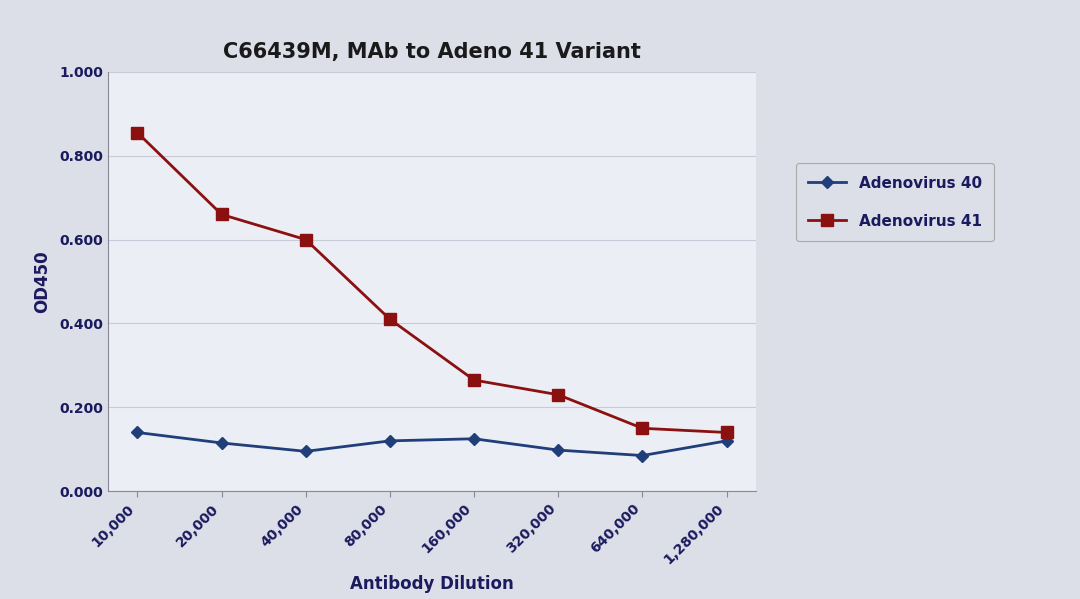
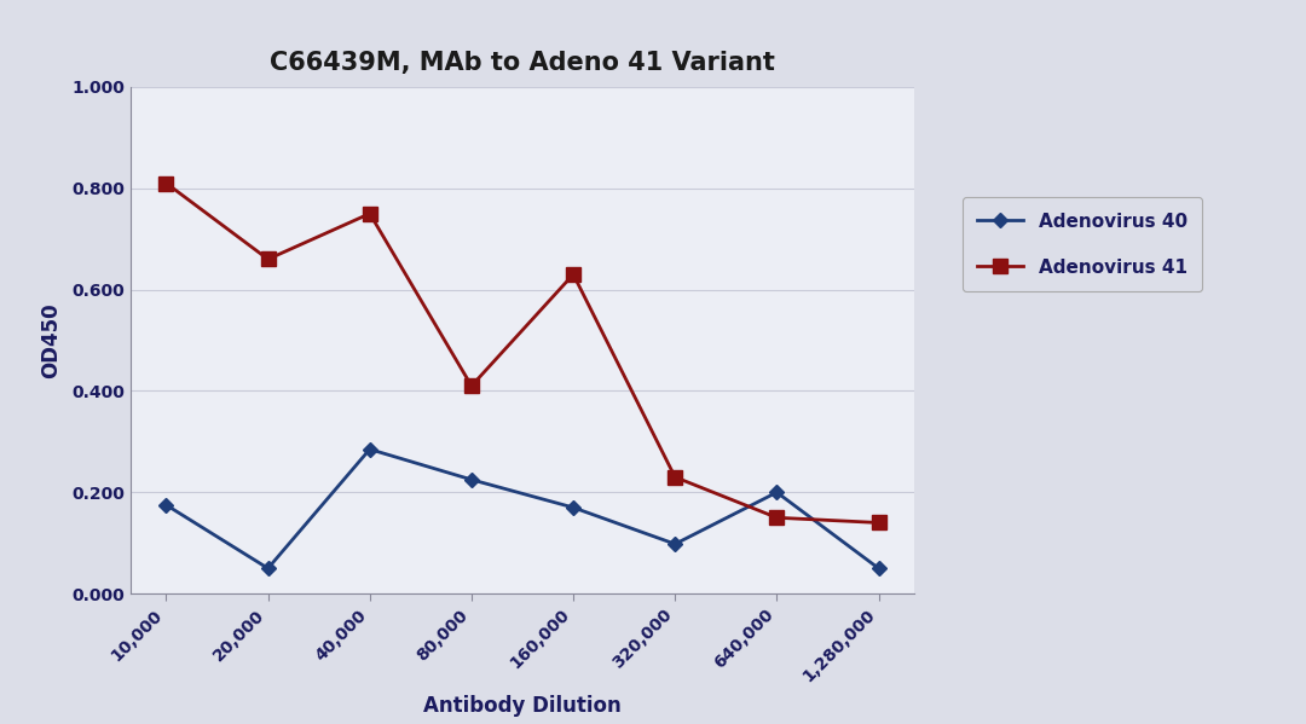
Adenovirus 40/10,000: 0.140 -> 0.175
Adenovirus 41/10,000: 0.855 -> 0.810
Adenovirus 40/20,000: 0.115 -> 0.050
Adenovirus 40/40,000: 0.095 -> 0.285
Adenovirus 41/40,000: 0.600 -> 0.750
Adenovirus 40/80,000: 0.120 -> 0.225
Adenovirus 40/160,000: 0.125 -> 0.170
Adenovirus 41/160,000: 0.265 -> 0.630
Adenovirus 40/640,000: 0.085 -> 0.200
Adenovirus 40/1,280,000: 0.120 -> 0.050
